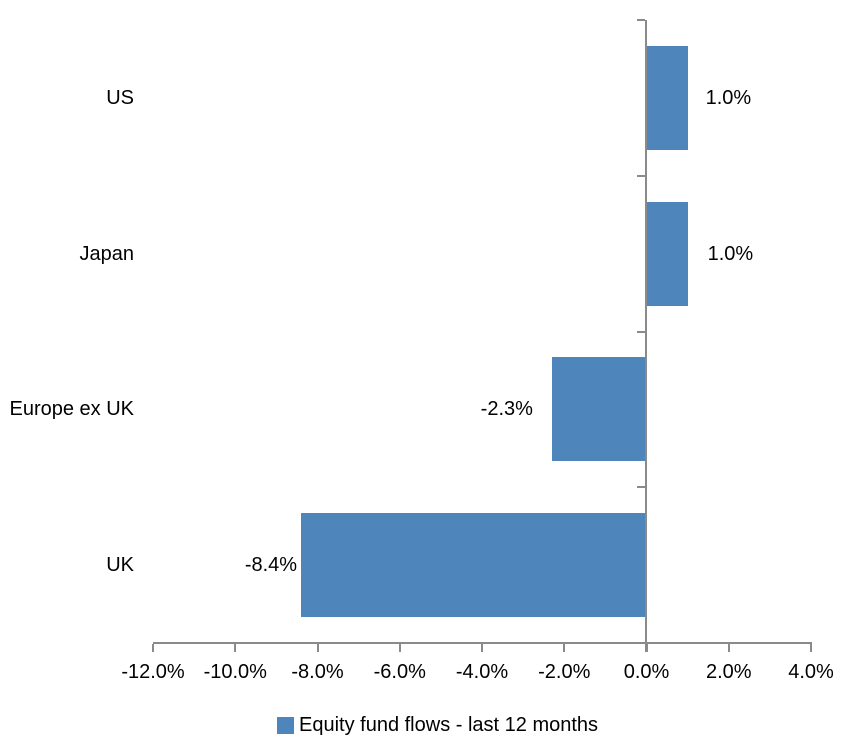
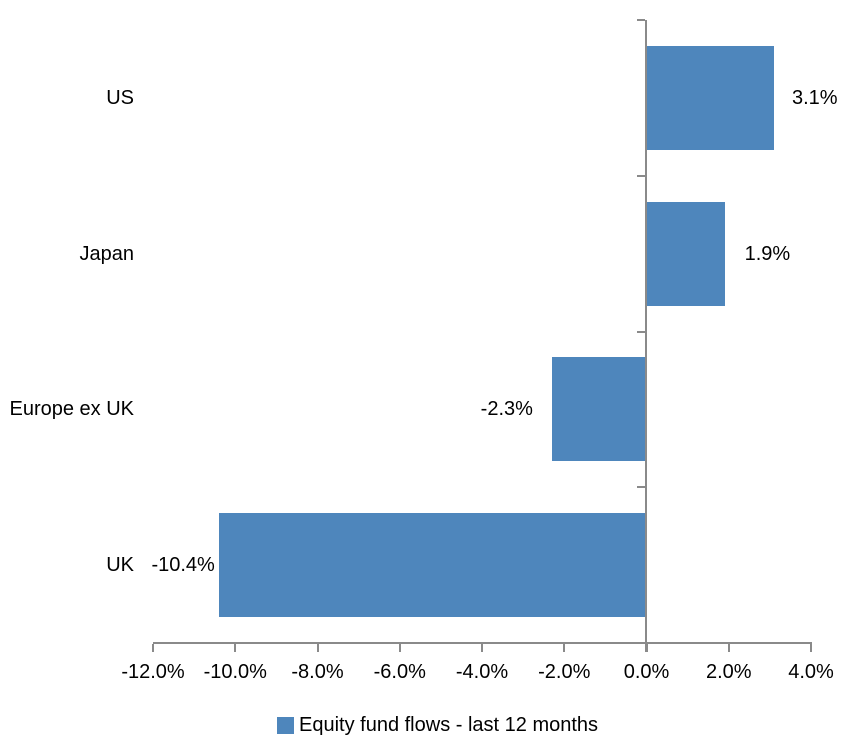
US: 1.0% -> 3.1%
Japan: 1.0% -> 1.9%
UK: -8.4% -> -10.4%
